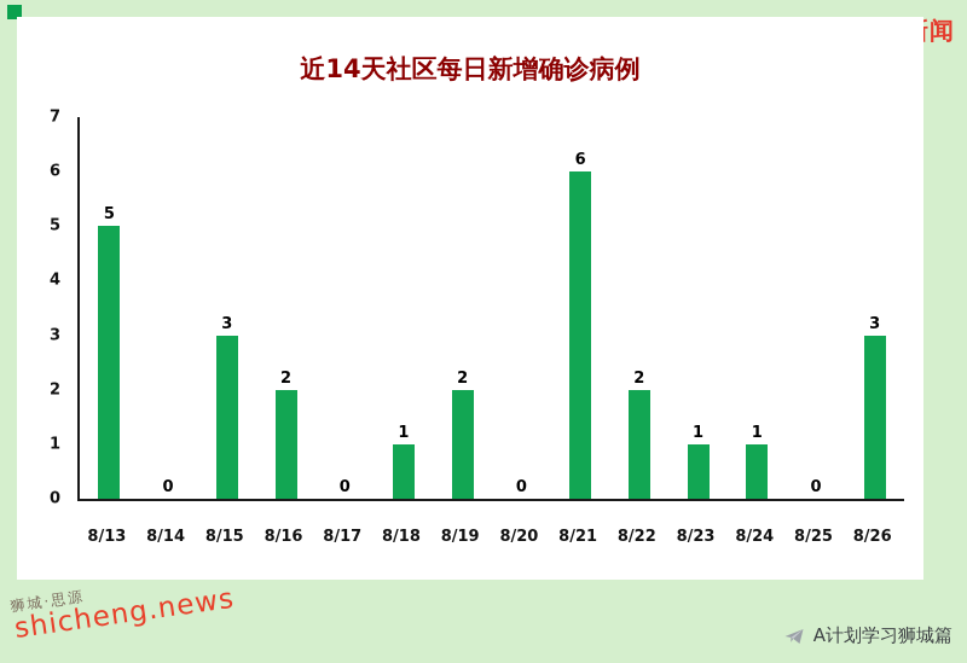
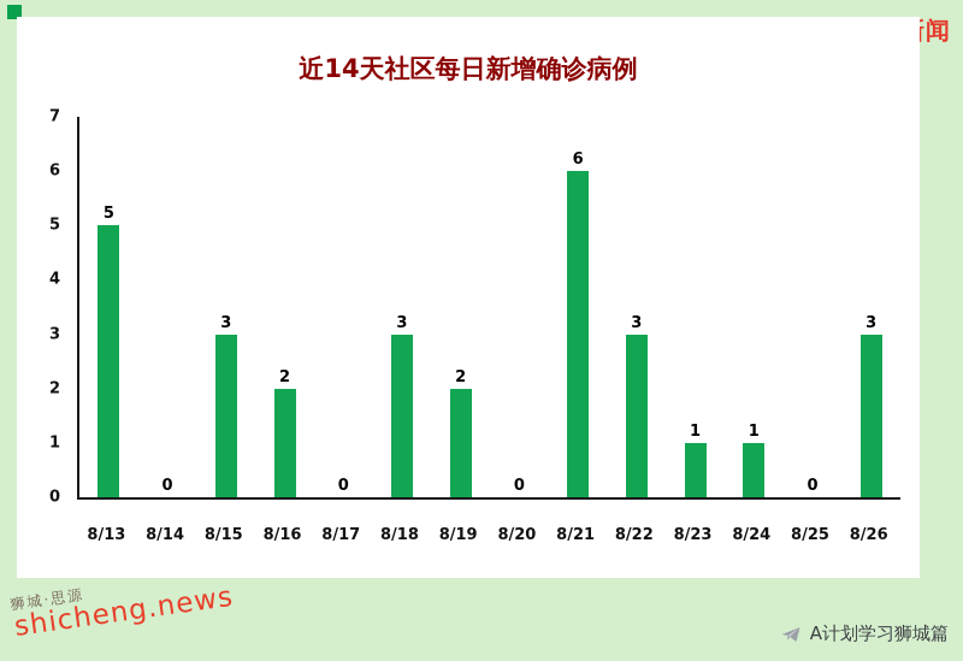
8/18: 1 -> 3
8/22: 2 -> 3
